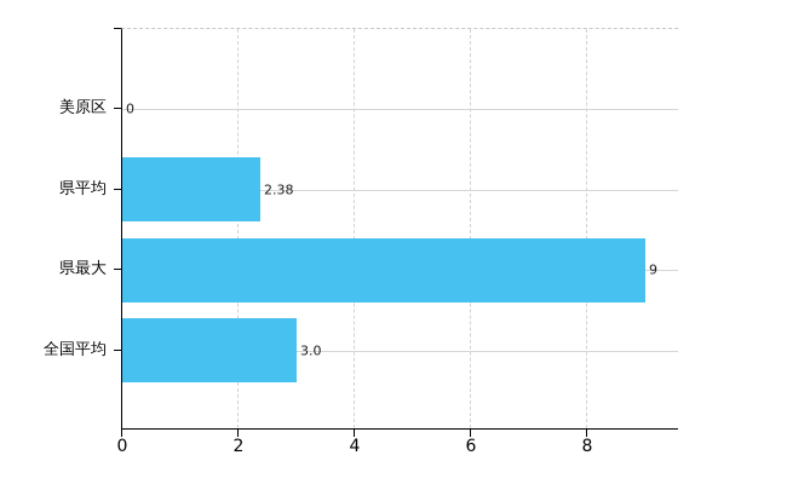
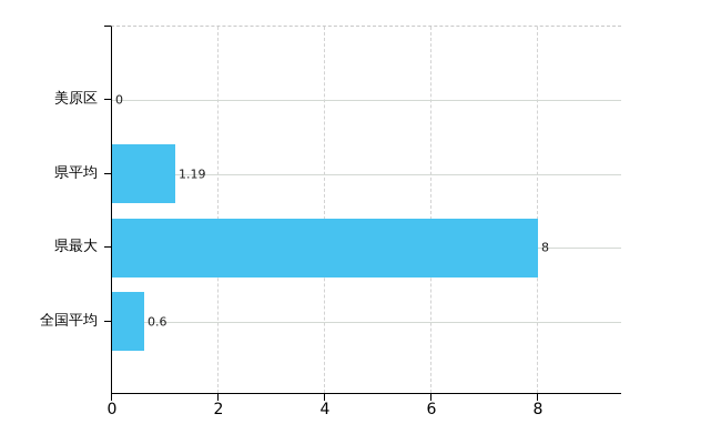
県平均: 2.38 -> 1.19
県最大: 9 -> 8
全国平均: 3.0 -> 0.6
